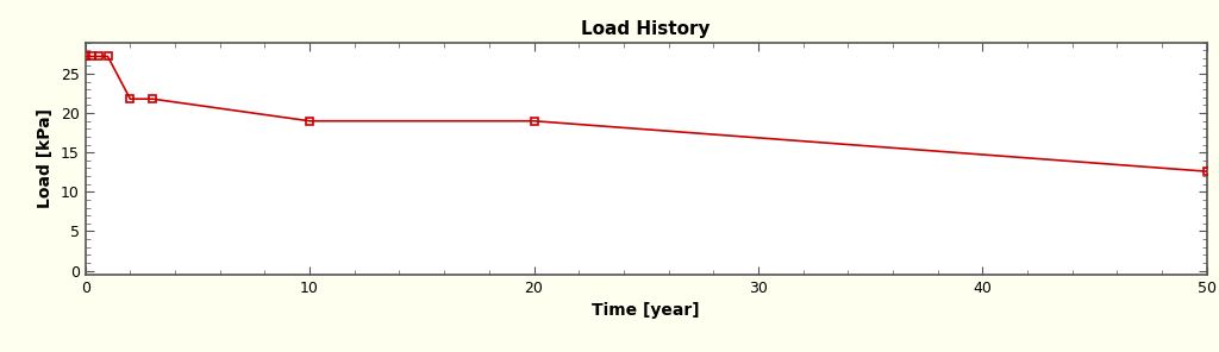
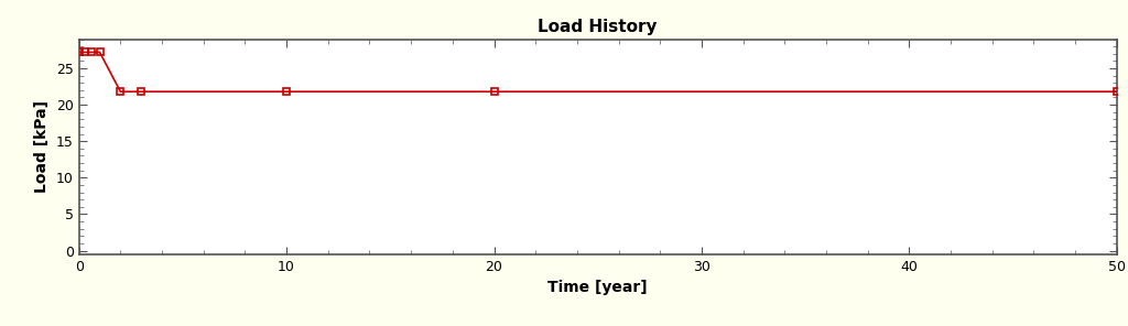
10: 19.0 -> 21.8
20: 19.0 -> 21.8
50: 12.6 -> 21.8
